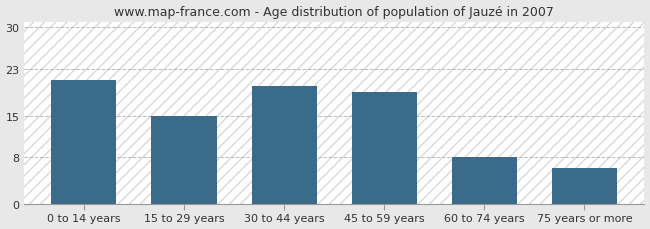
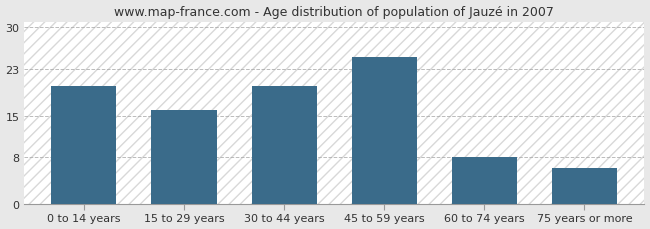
0 to 14 years: 21 -> 20
15 to 29 years: 15 -> 16
45 to 59 years: 19 -> 25
